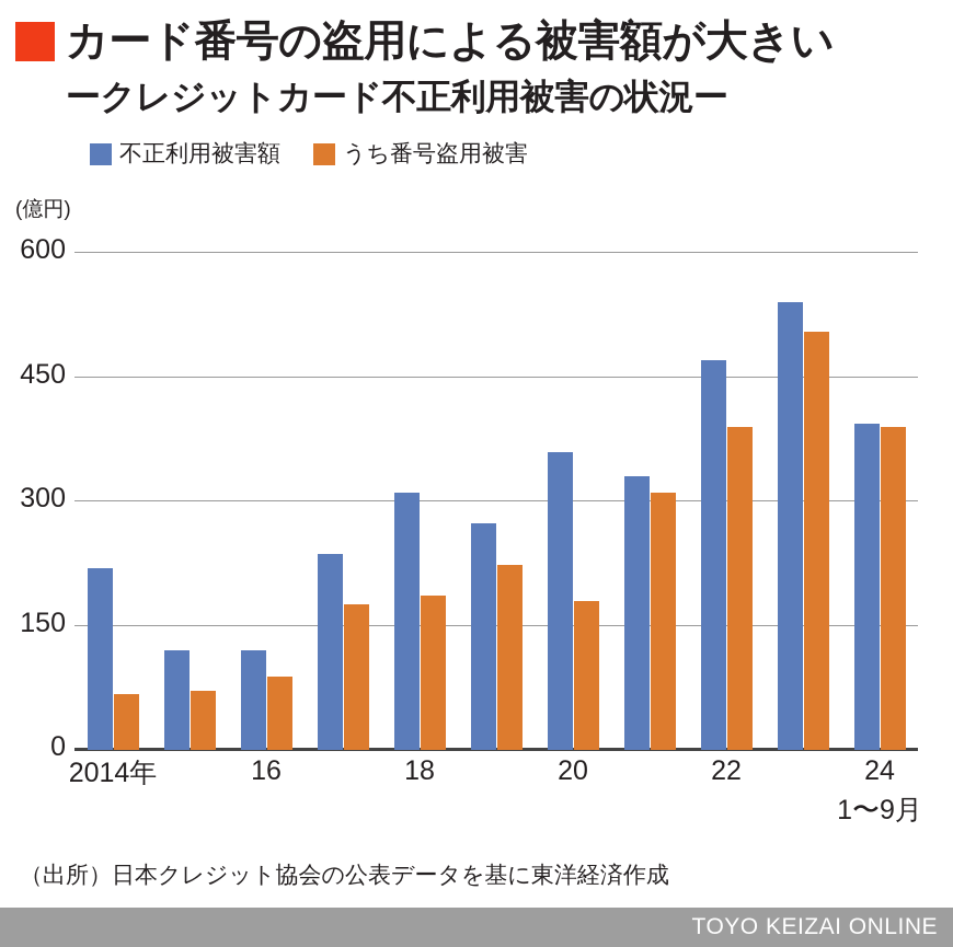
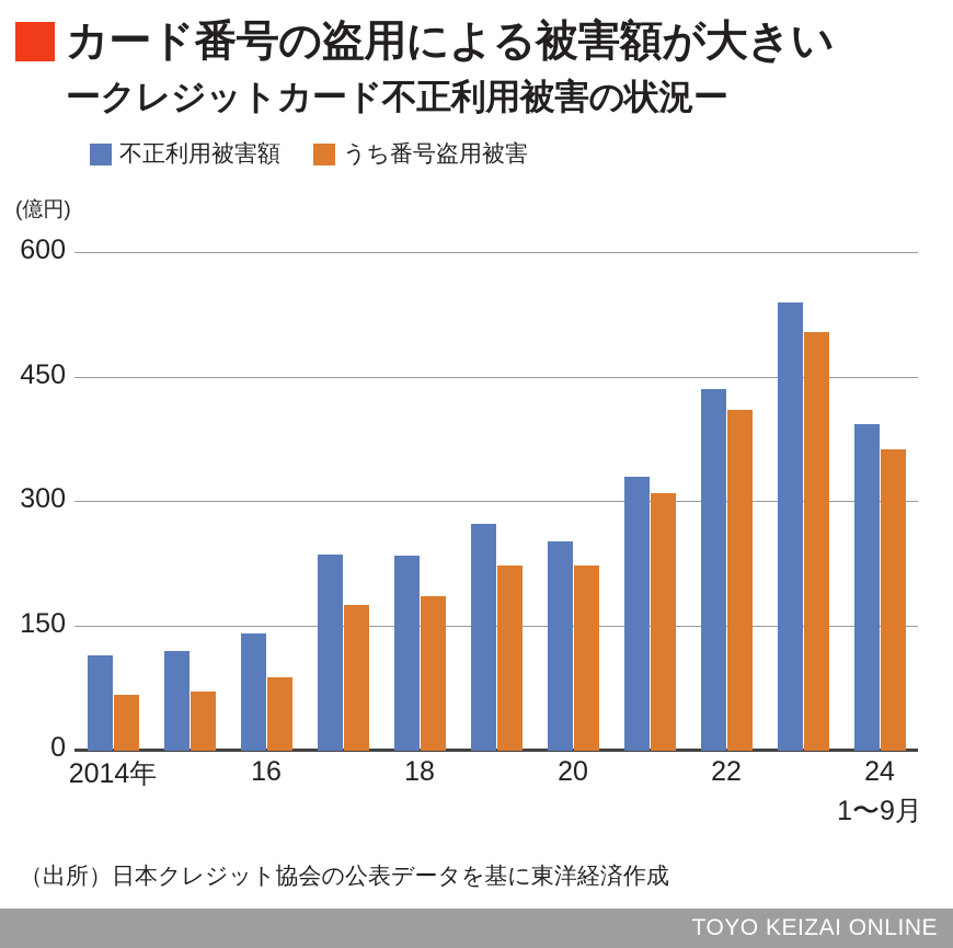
不正利用被害額/2014年: 220 -> 120
不正利用被害額/16: 120 -> 140
不正利用被害額/18: 310 -> 240
不正利用被害額/20: 360 -> 250
うち番号盗用被害/20: 180 -> 220
不正利用被害額/22: 470 -> 440
うち番号盗用被害/22: 390 -> 410
うち番号盗用被害/24: 390 -> 360
